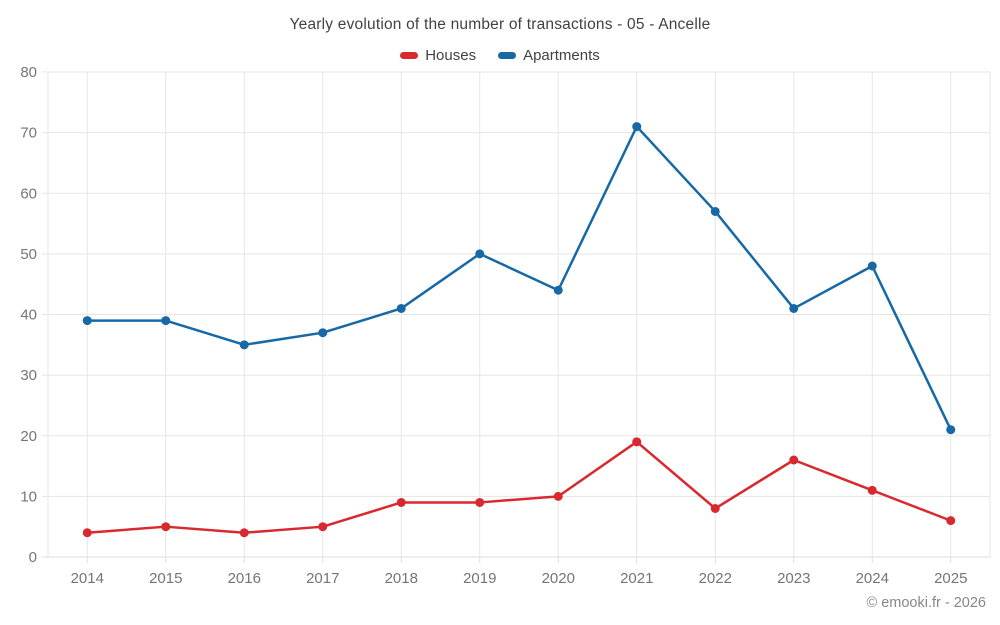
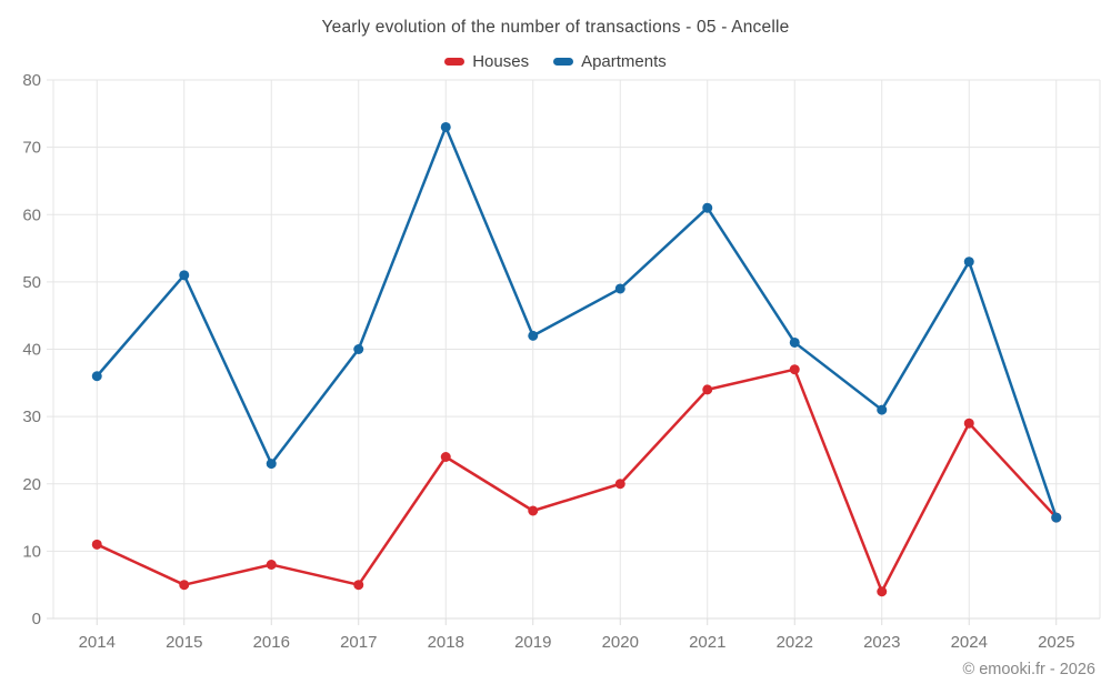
Houses/2014: 4 -> 11
Apartments/2014: 39 -> 36
Apartments/2015: 39 -> 51
Houses/2016: 4 -> 8
Apartments/2016: 35 -> 23
Apartments/2017: 37 -> 40
Houses/2018: 9 -> 24
Apartments/2018: 41 -> 73
Houses/2019: 9 -> 16
Apartments/2019: 50 -> 42
Houses/2020: 10 -> 20
Apartments/2020: 44 -> 49
Houses/2021: 19 -> 34
Apartments/2021: 71 -> 61
Houses/2022: 8 -> 37
Apartments/2022: 57 -> 41
Houses/2023: 16 -> 4
Apartments/2023: 41 -> 31
Houses/2024: 11 -> 29
Apartments/2024: 48 -> 53
Houses/2025: 6 -> 15
Apartments/2025: 21 -> 15
